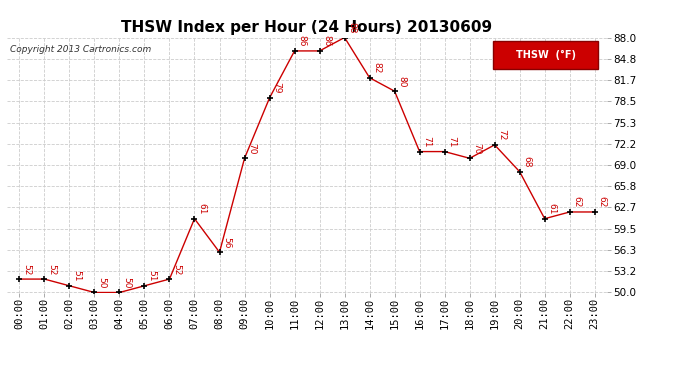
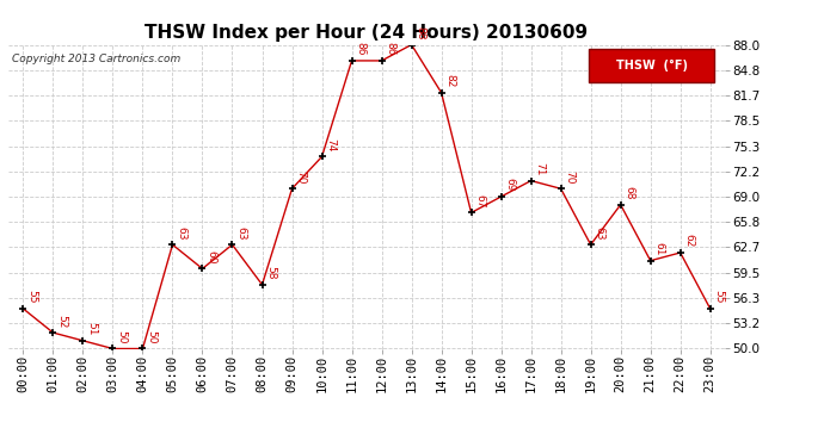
00:00: 52 -> 55
05:00: 51 -> 63
06:00: 52 -> 60
07:00: 61 -> 63
08:00: 56 -> 58
10:00: 79 -> 74
15:00: 80 -> 67
16:00: 71 -> 69
19:00: 72 -> 63
23:00: 62 -> 55
